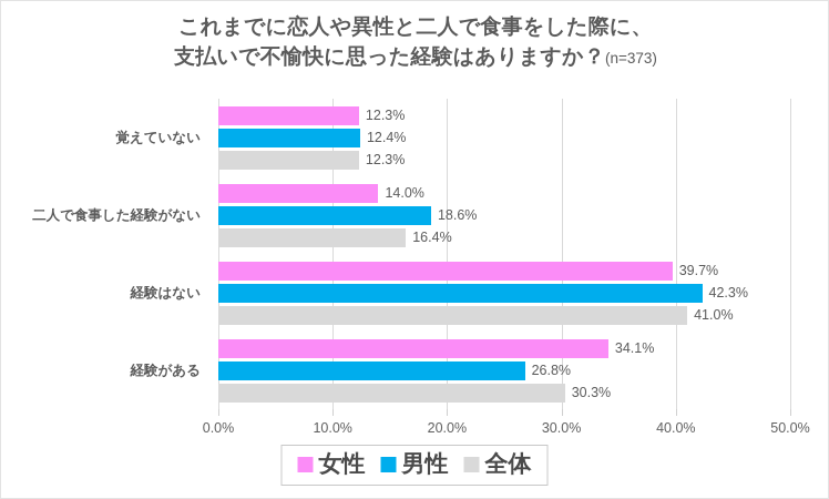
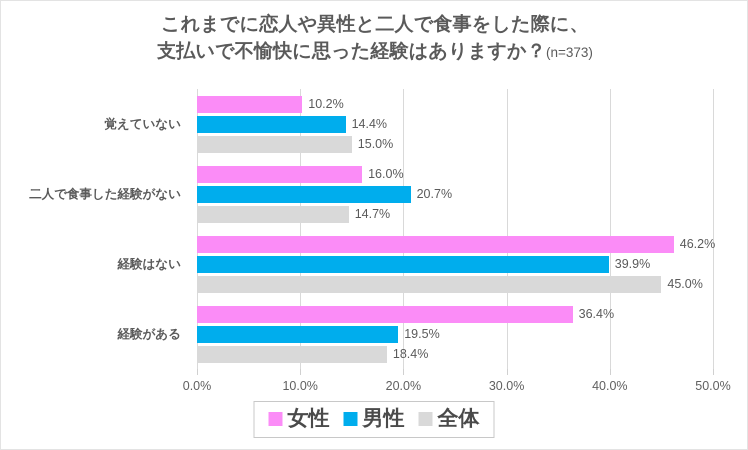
女性/覚えていない: 12.3% -> 10.2%
男性/覚えていない: 12.4% -> 14.4%
全体/覚えていない: 12.3% -> 15.0%
女性/二人で食事した経験がない: 14.0% -> 16.0%
男性/二人で食事した経験がない: 18.6% -> 20.7%
全体/二人で食事した経験がない: 16.4% -> 14.7%
女性/経験はない: 39.7% -> 46.2%
男性/経験はない: 42.3% -> 39.9%
全体/経験はない: 41.0% -> 45.0%
女性/経験がある: 34.1% -> 36.4%
男性/経験がある: 26.8% -> 19.5%
全体/経験がある: 30.3% -> 18.4%
